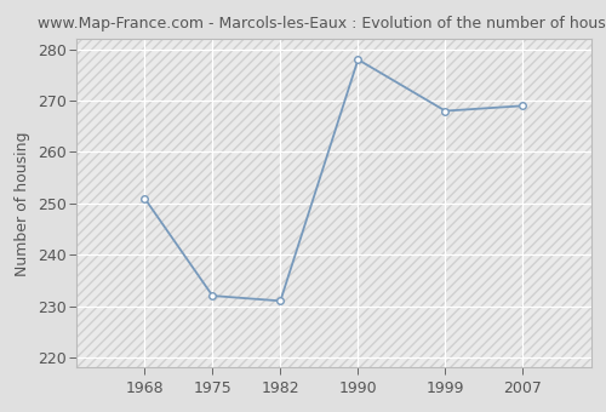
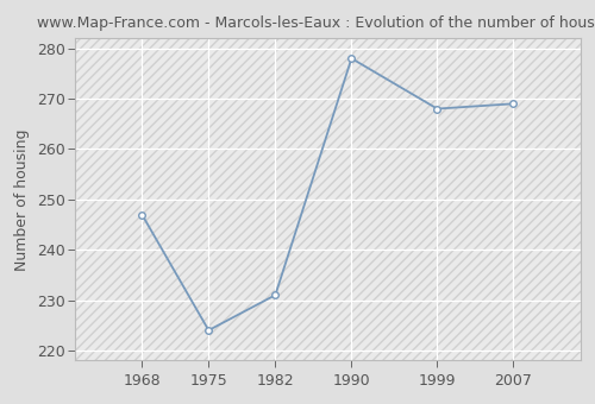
1968: 251 -> 247
1975: 232 -> 224
